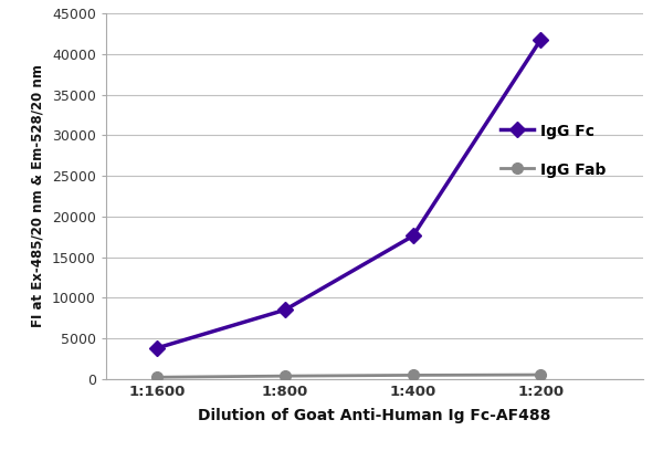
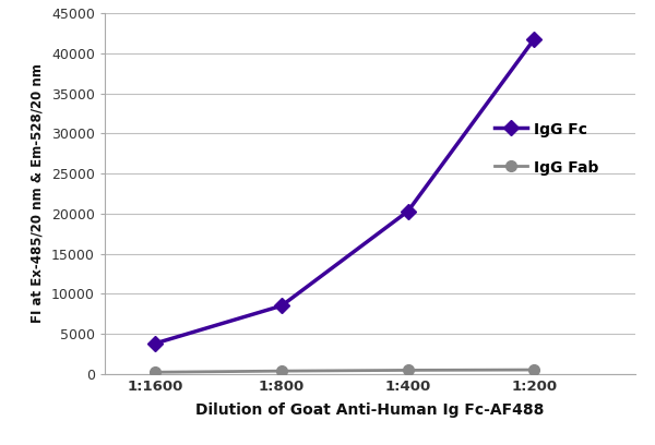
IgG Fc/1:400: 17600 -> 20300
